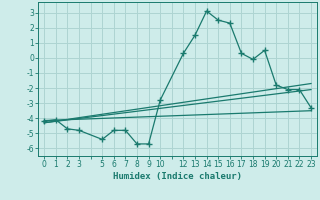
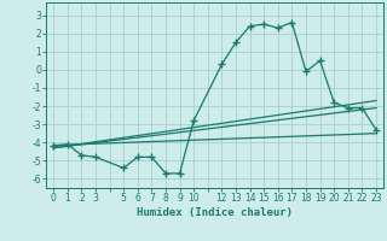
14: 3.1 -> 2.4
17: 0.3 -> 2.6
